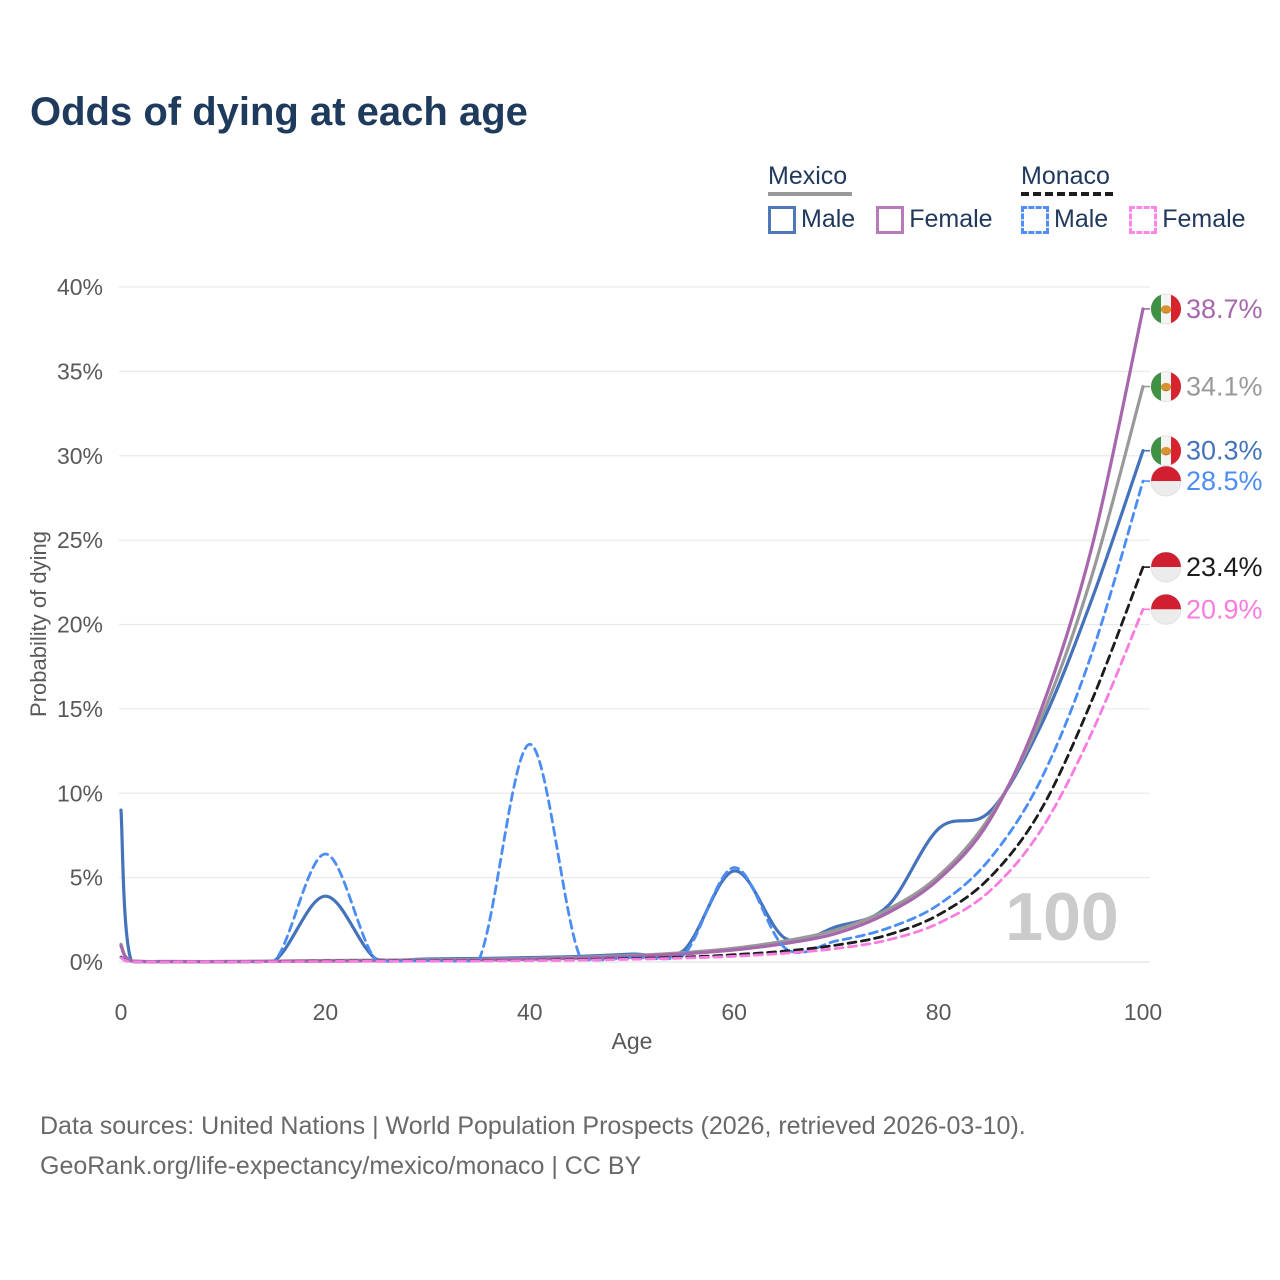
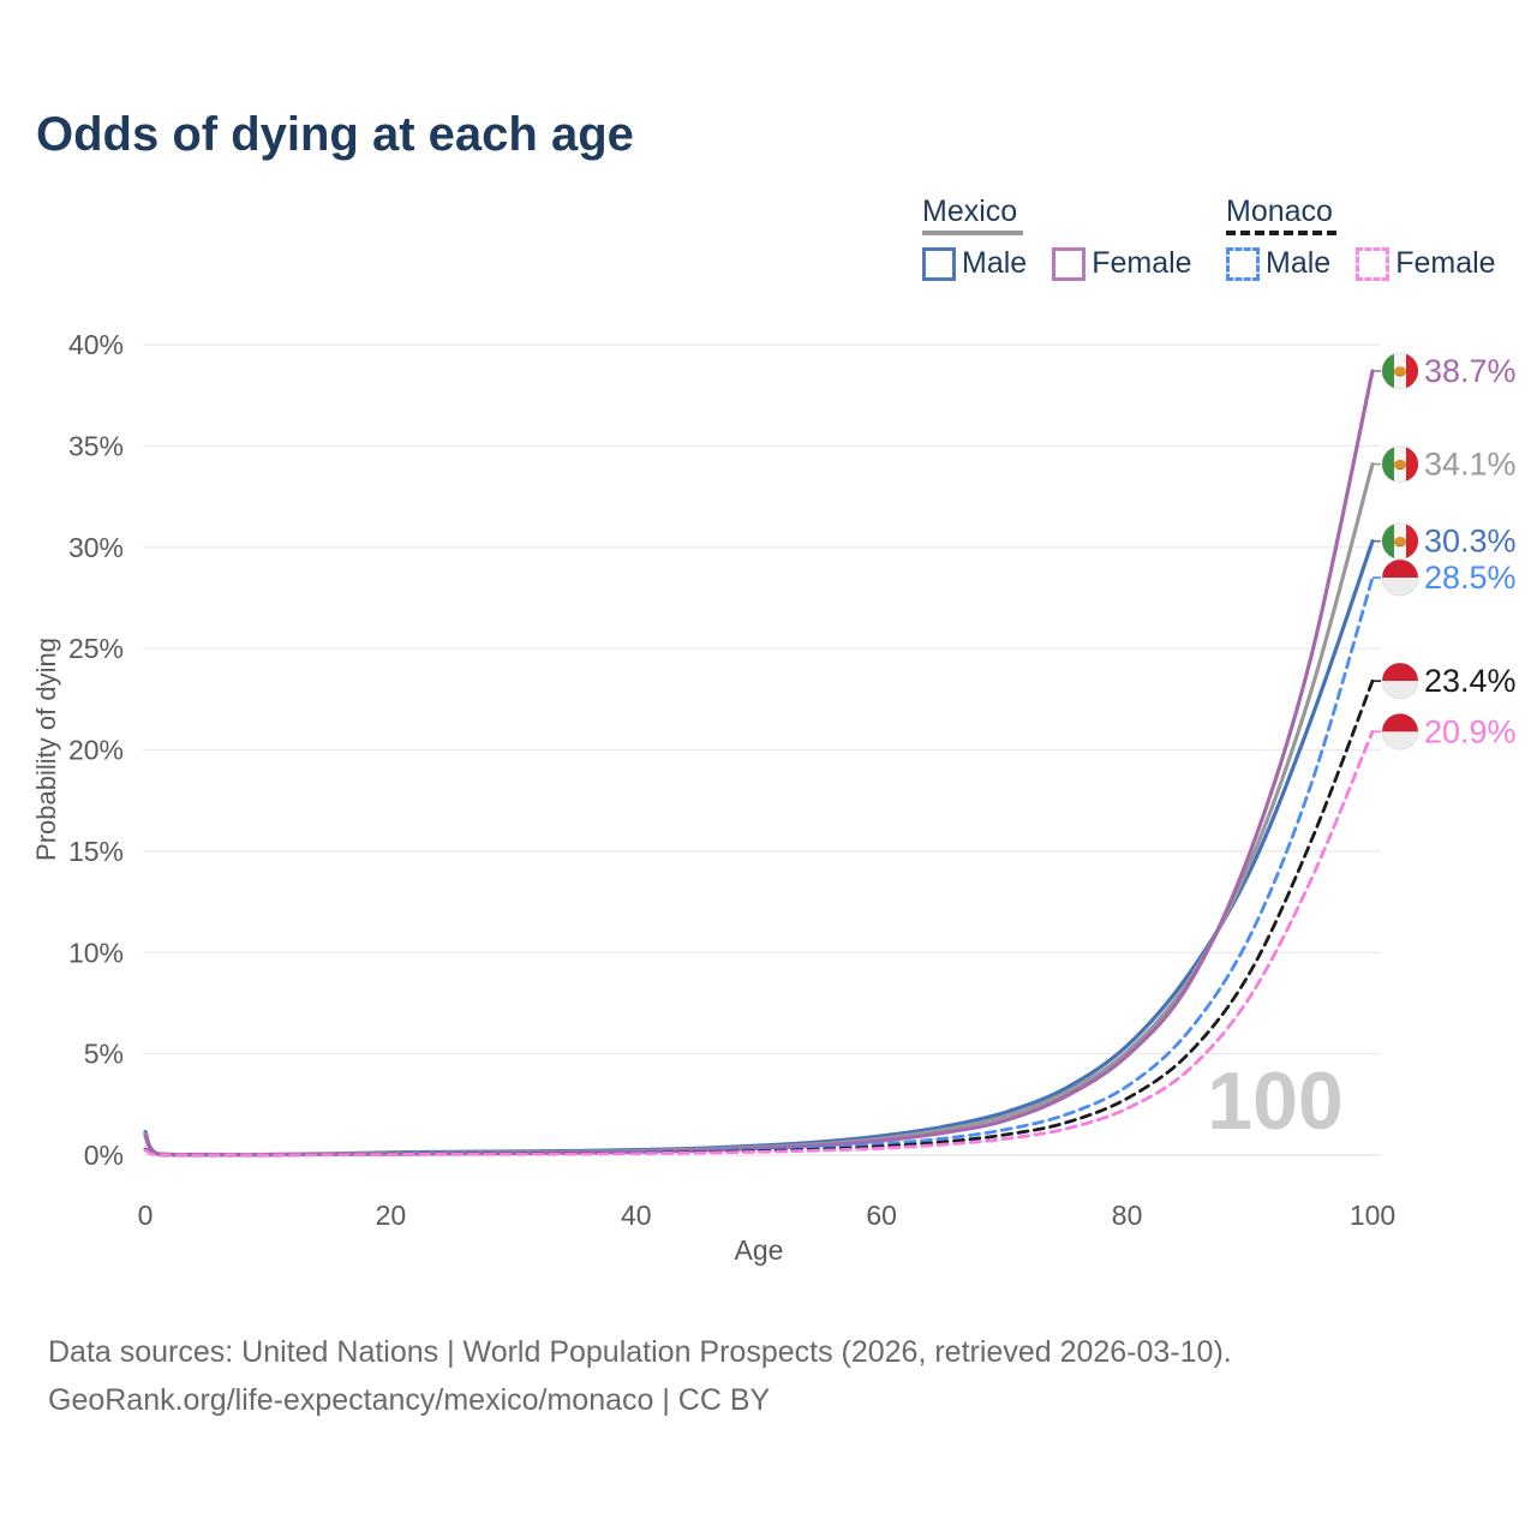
Mexico Male/0: 9.0% -> 1.1%
Mexico Male/20: 3.9% -> 0.1%
Monaco Male/20: 6.4% -> 0.1%
Monaco Male/40: 12.9% -> 0.1%
Mexico Male/60: 5.4% -> 0.9%
Monaco Male/60: 5.6% -> 0.6%
Mexico Male/80: 7.9% -> 5.4%
